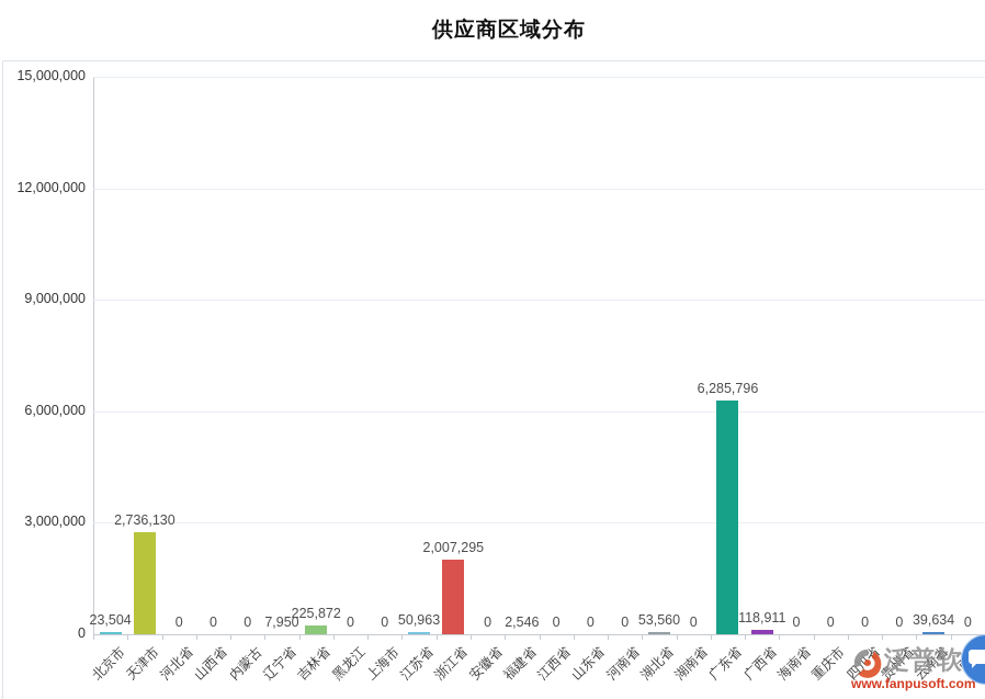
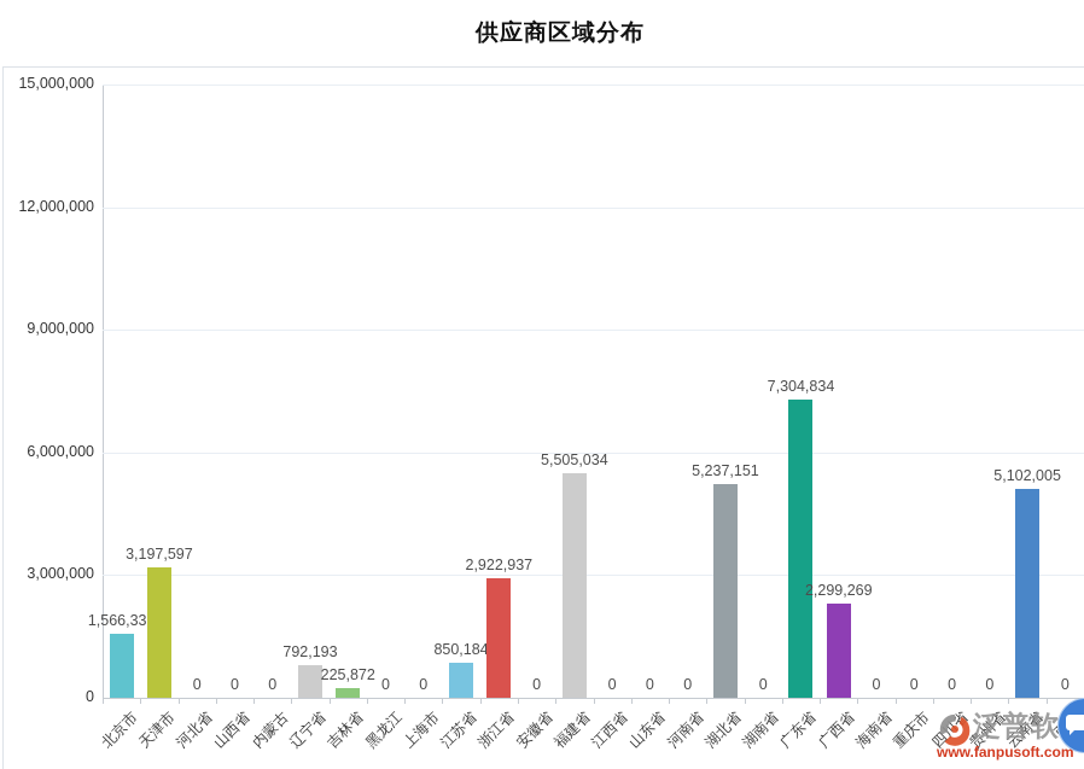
北京市: 23,504 -> 1,566,333
天津市: 2,736,130 -> 3,197,597
辽宁省: 7,950 -> 792,193
江苏省: 50,963 -> 850,184
浙江省: 2,007,295 -> 2,922,937
福建省: 2,546 -> 5,505,034
湖北省: 53,560 -> 5,237,151
广东省: 6,285,796 -> 7,304,834
广西省: 118,911 -> 2,299,269
云南省: 39,634 -> 5,102,005
